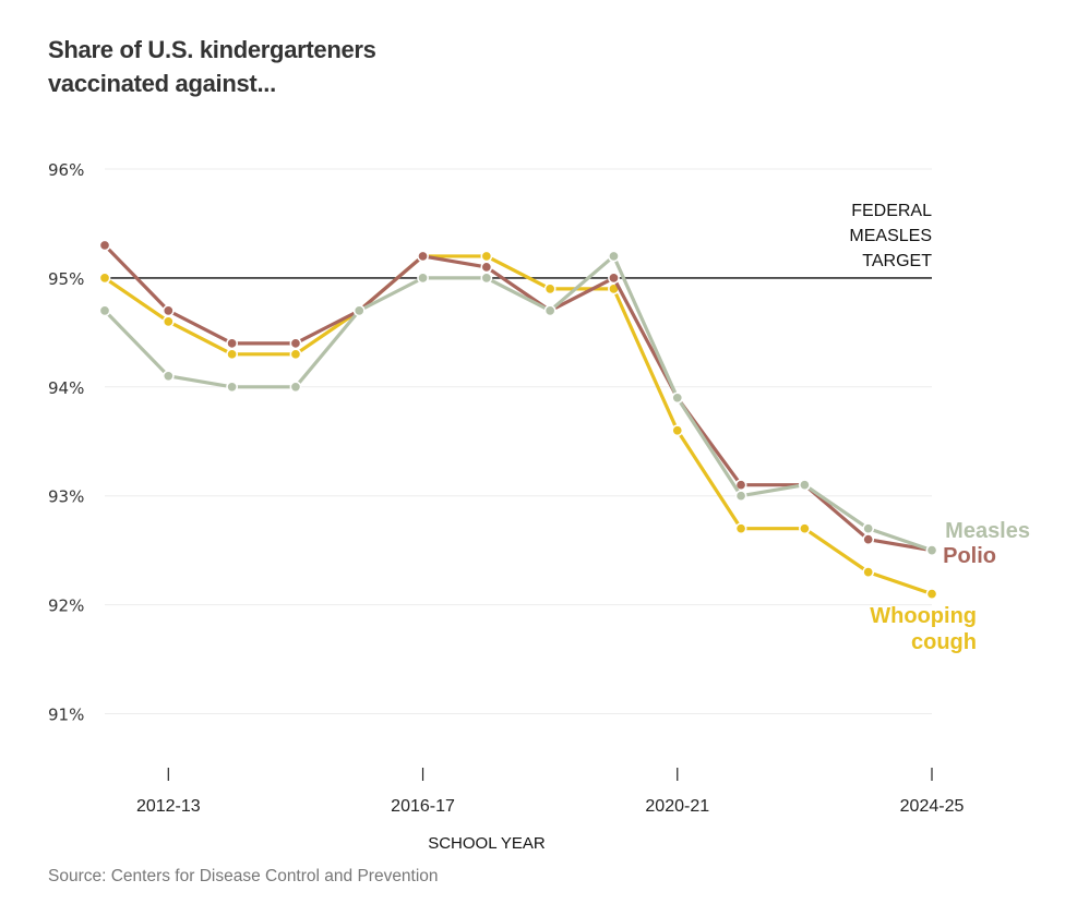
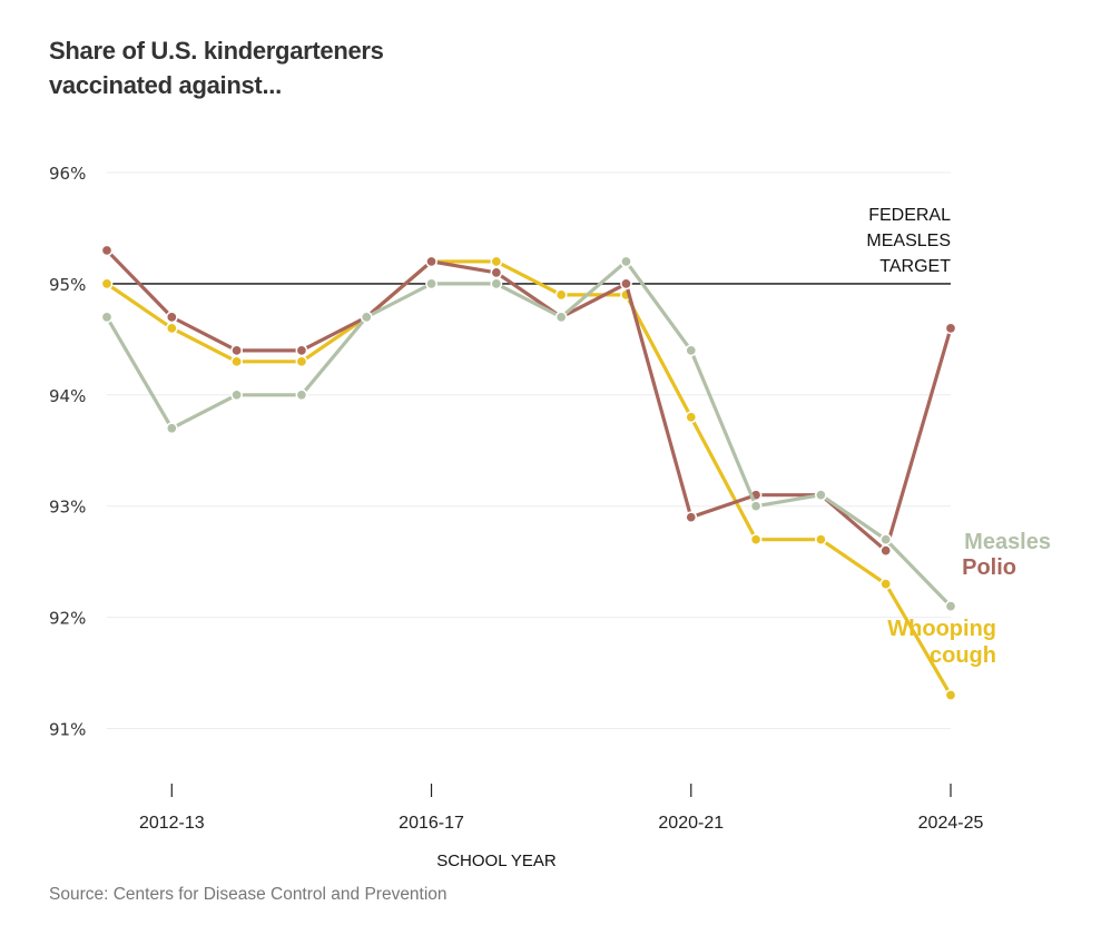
Measles/2012-13: 94.1% -> 93.7%
Whooping cough/2020-21: 93.6% -> 93.8%
Polio/2020-21: 93.9% -> 92.9%
Measles/2020-21: 93.9% -> 94.4%
Whooping cough/2024-25: 92.1% -> 91.3%
Polio/2024-25: 92.5% -> 94.6%
Measles/2024-25: 92.5% -> 92.1%
